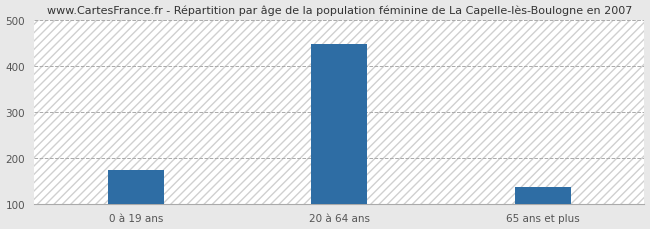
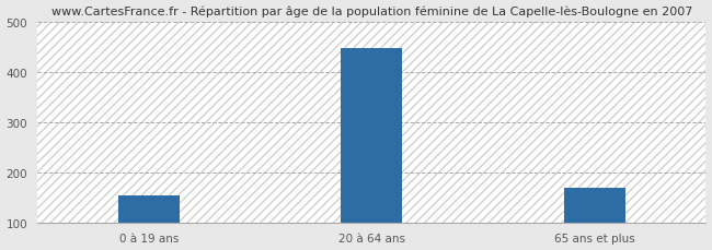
0 à 19 ans: 175 -> 155
65 ans et plus: 137 -> 170
